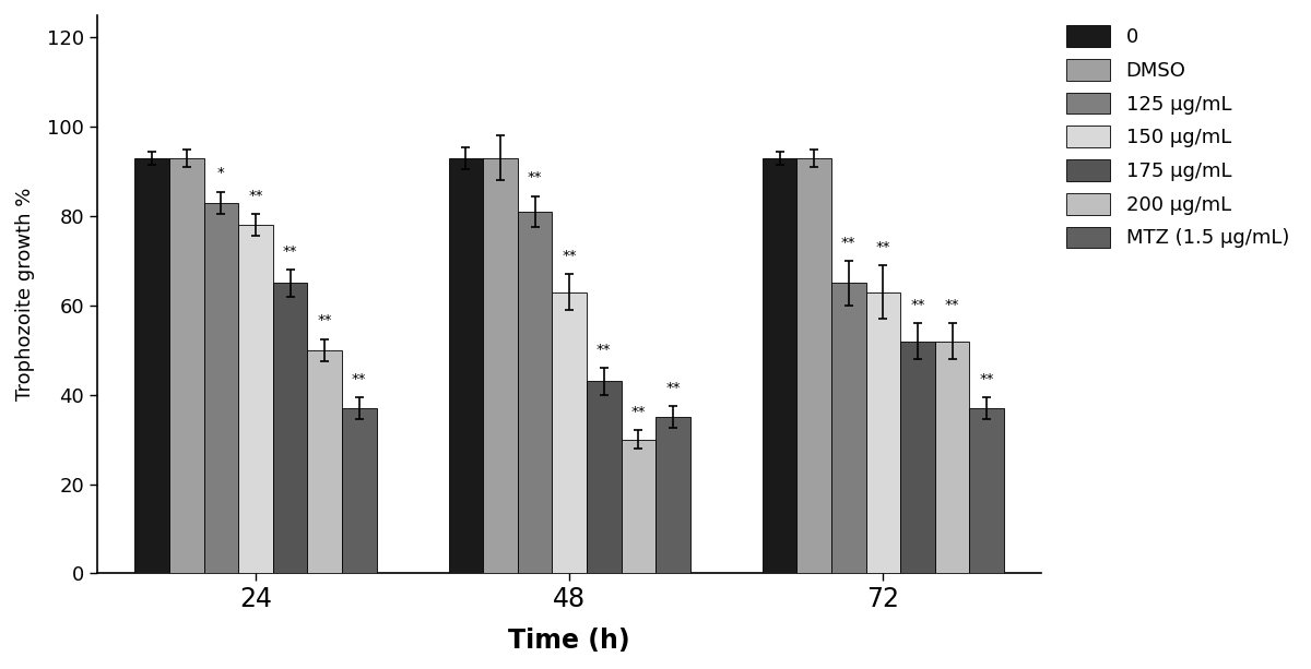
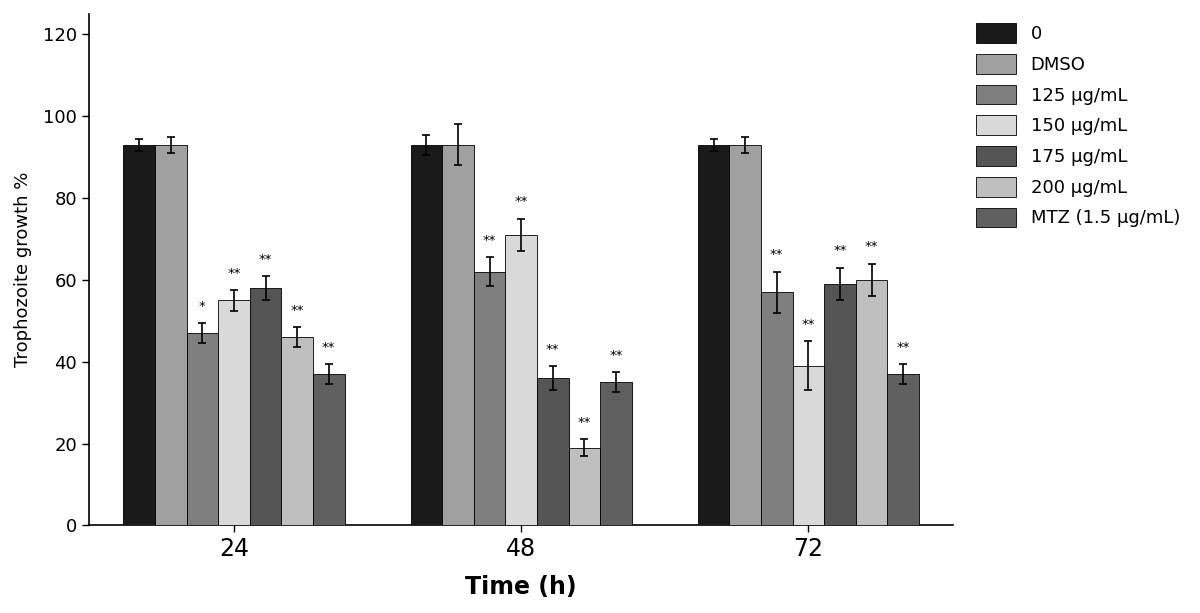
125 μg/mL/24: 83 -> 47
150 μg/mL/24: 78 -> 55
175 μg/mL/24: 65 -> 58
200 μg/mL/24: 50 -> 46
125 μg/mL/48: 81 -> 62
150 μg/mL/48: 63 -> 71
175 μg/mL/48: 43 -> 36
200 μg/mL/48: 30 -> 19
125 μg/mL/72: 65 -> 57
150 μg/mL/72: 63 -> 39
175 μg/mL/72: 52 -> 59
200 μg/mL/72: 52 -> 60
